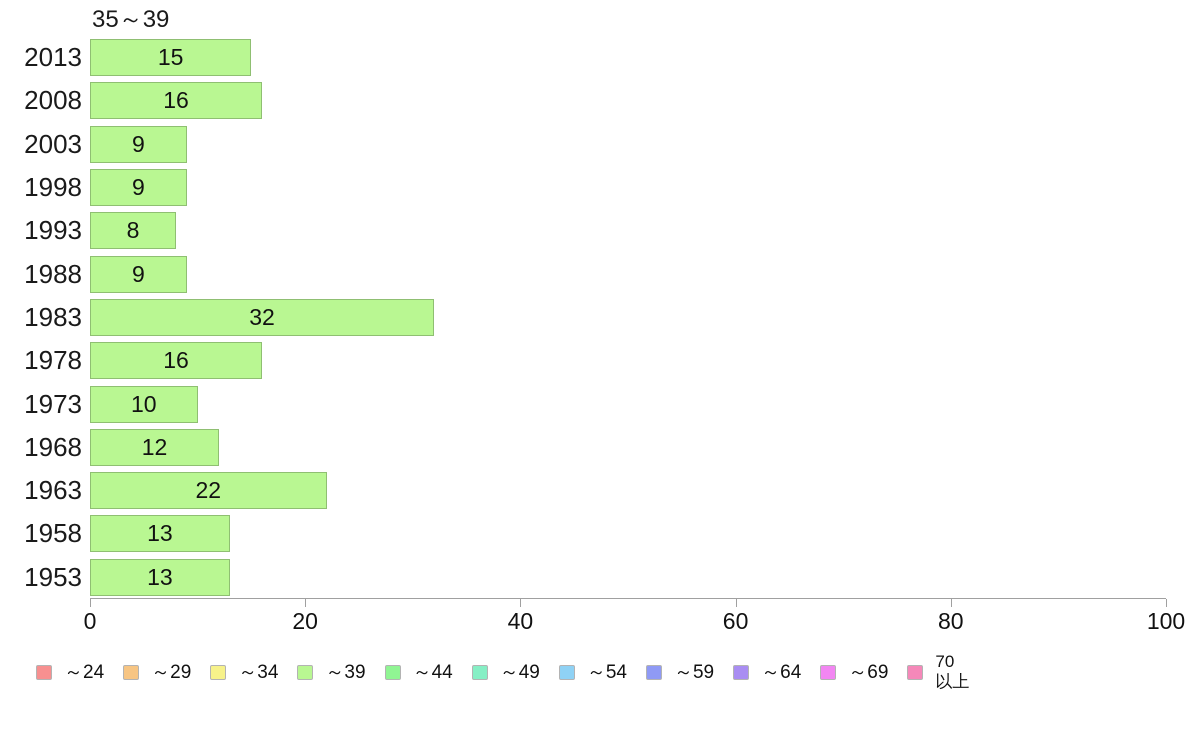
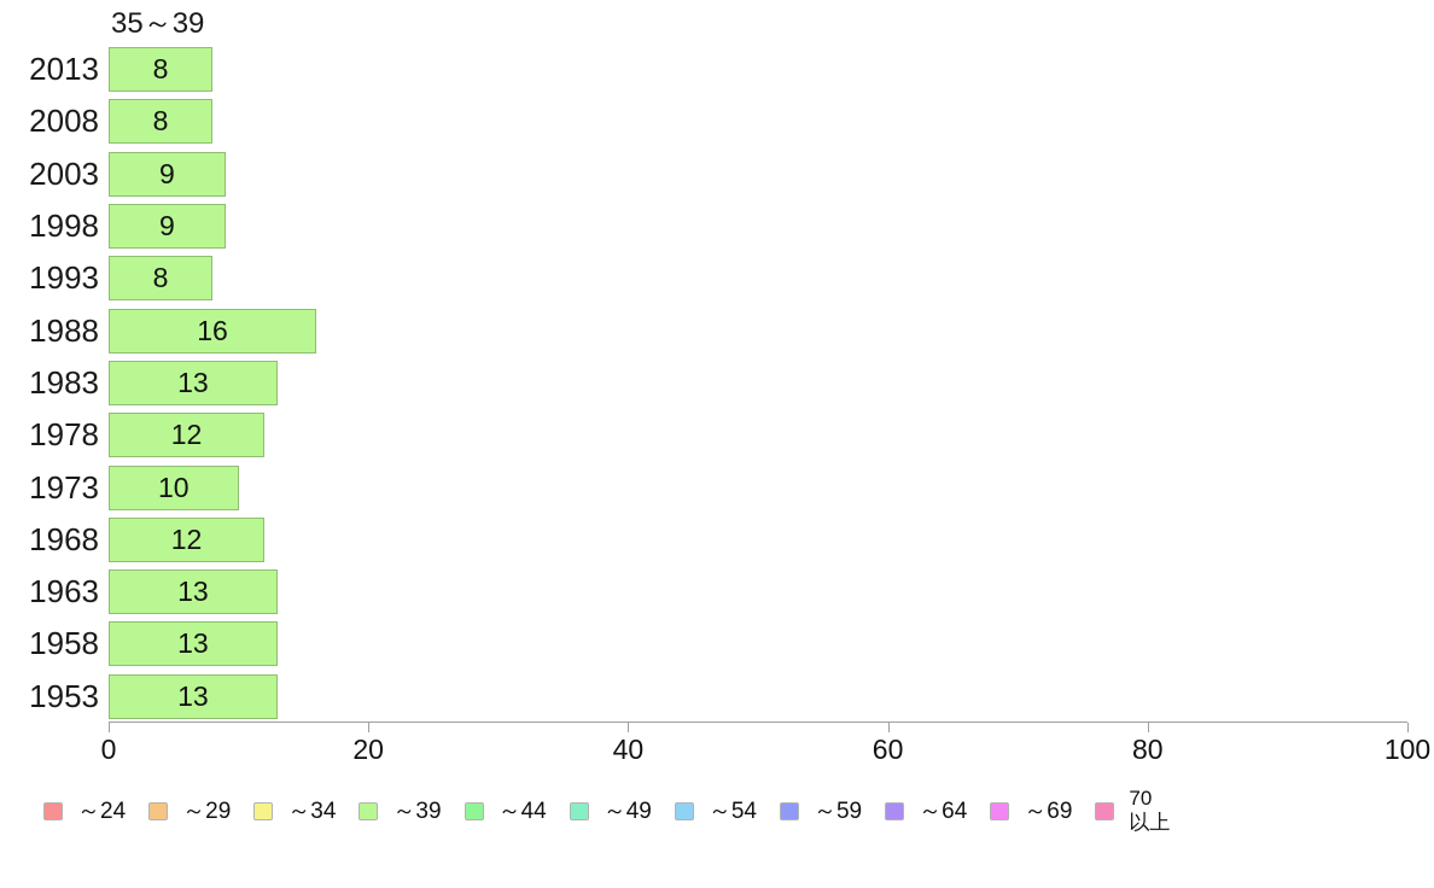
2013: 15 -> 8
2008: 16 -> 8
1988: 9 -> 16
1983: 32 -> 13
1978: 16 -> 12
1963: 22 -> 13
